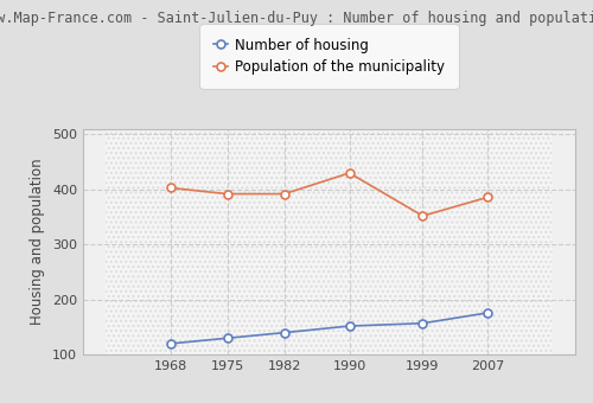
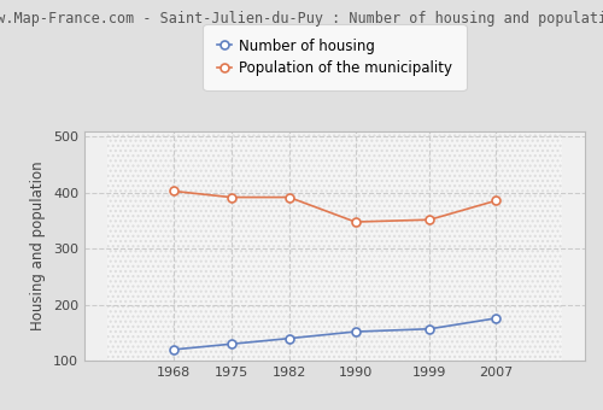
Population of the municipality/1990: 430 -> 348
